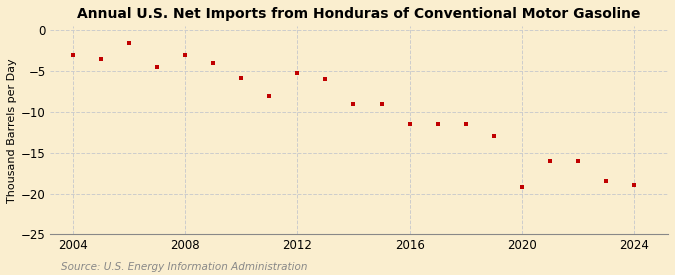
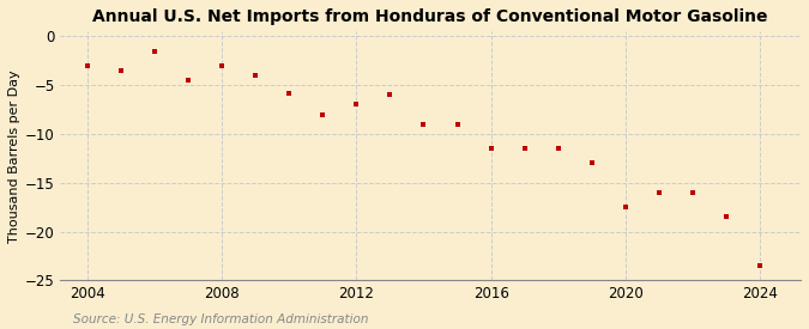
2012: -5.2 -> -7.0
2020: -19.2 -> -17.5
2024: -19.0 -> -23.5
